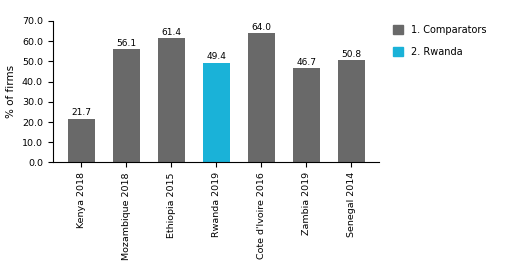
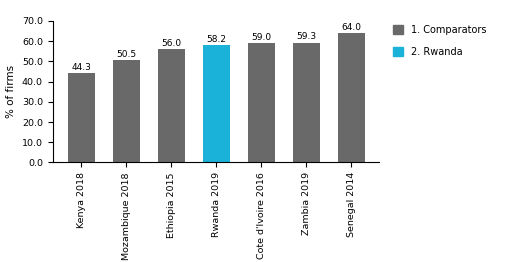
Kenya 2018: 21.7 -> 44.3
Mozambique 2018: 56.1 -> 50.5
Ethiopia 2015: 61.4 -> 56.0
Rwanda 2019: 49.4 -> 58.2
Cote d'Ivoire 2016: 64.0 -> 59.0
Zambia 2019: 46.7 -> 59.3
Senegal 2014: 50.8 -> 64.0
